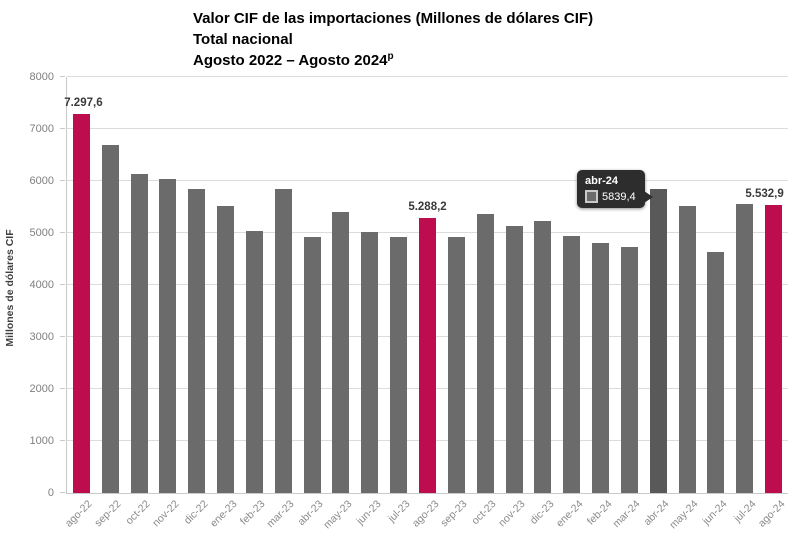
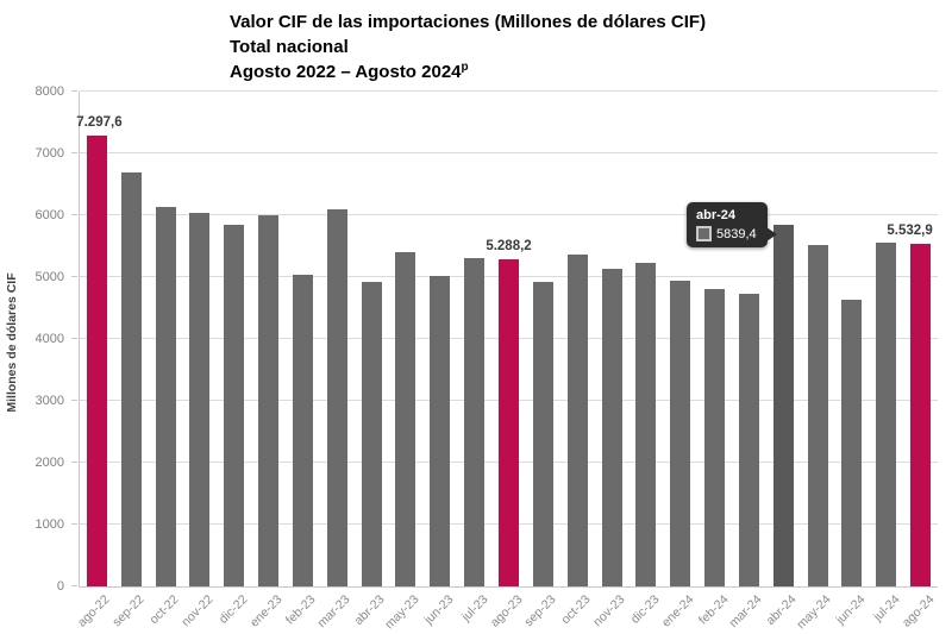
ene-23: 5500 -> 6000
mar-23: 5800 -> 6100
jul-23: 4900 -> 5300
